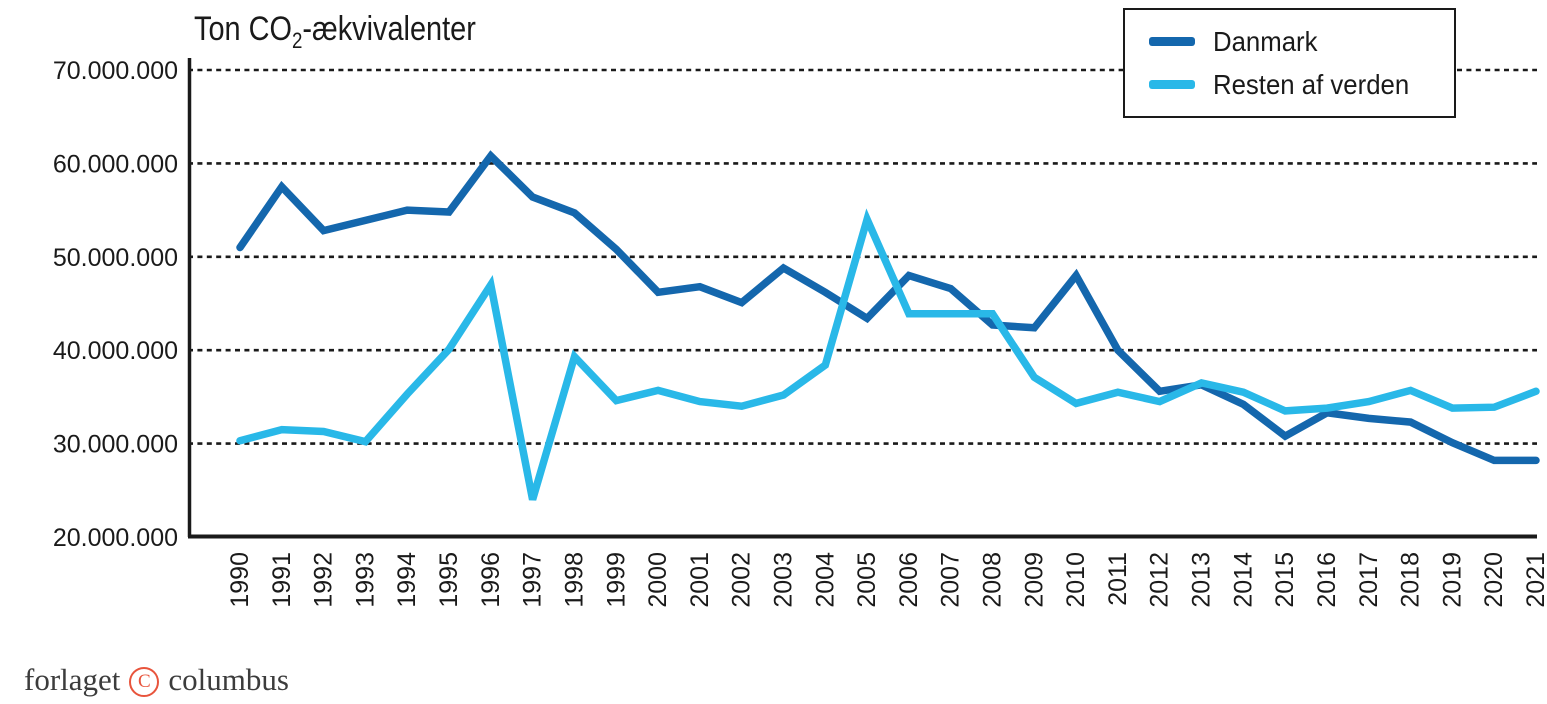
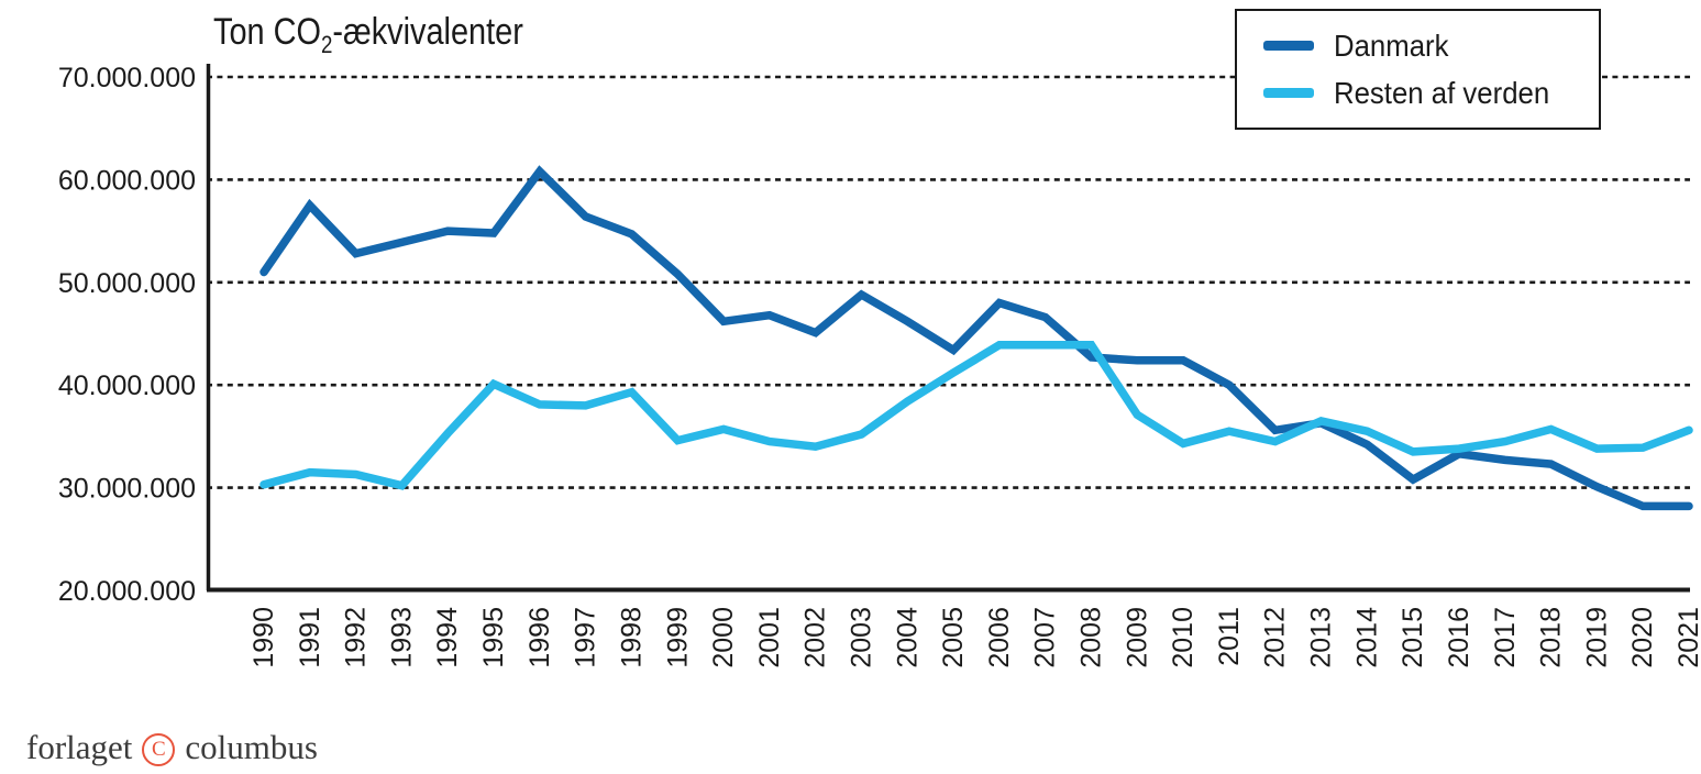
Resten af verden/1996: 47000000 -> 38000000
Resten af verden/1997: 24000000 -> 38000000
Resten af verden/2005: 54000000 -> 41000000
Danmark/2010: 48000000 -> 42000000
